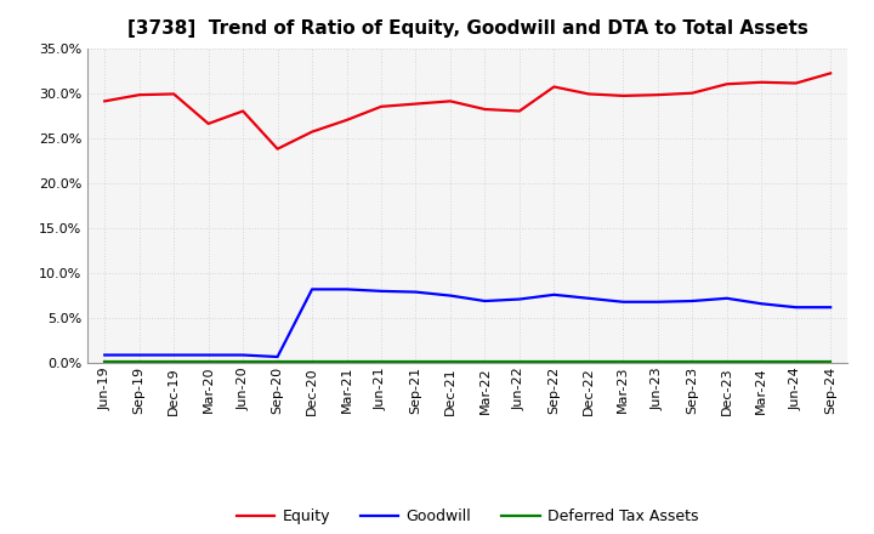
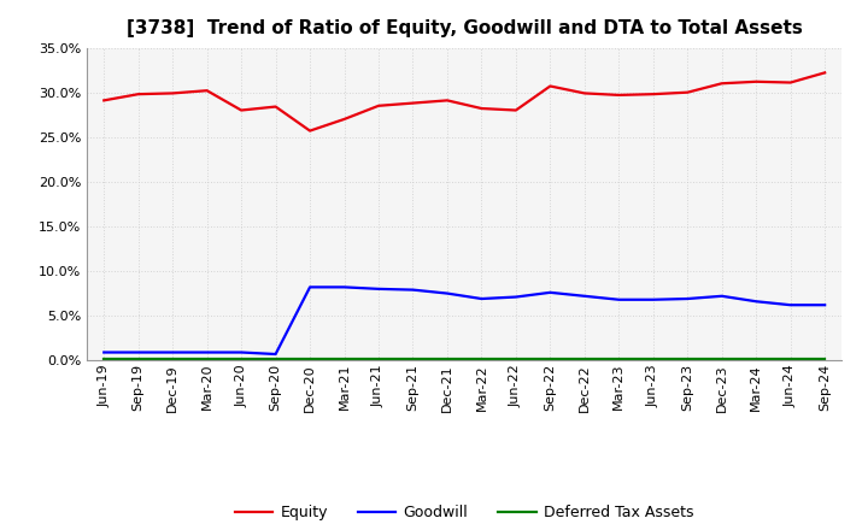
Equity/Mar-20: 26.6% -> 30.2%
Equity/Sep-20: 23.8% -> 28.4%
